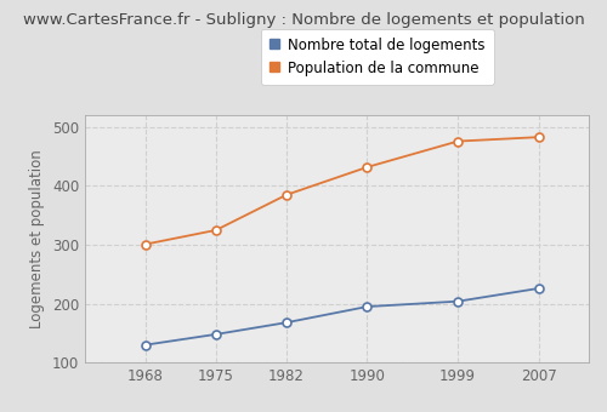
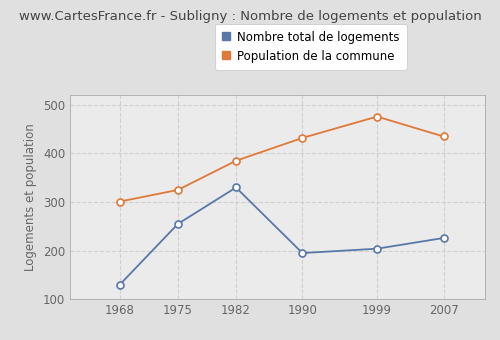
Nombre total de logements/1975: 148 -> 255
Nombre total de logements/1982: 168 -> 330
Population de la commune/2007: 483 -> 435
